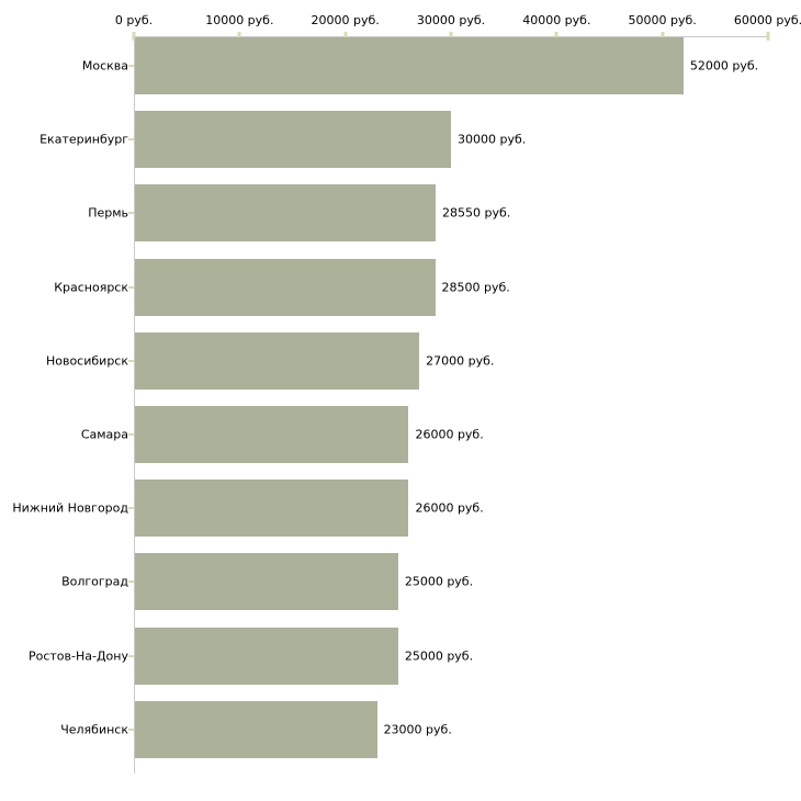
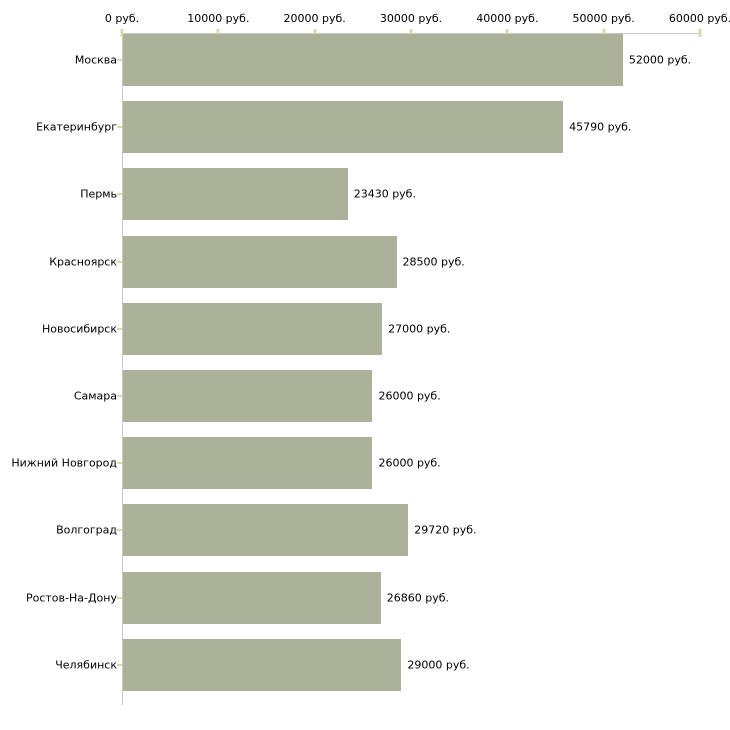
Екатеринбург: 30000 -> 45790
Пермь: 28550 -> 23430
Волгоград: 25000 -> 29720
Ростов-На-Дону: 25000 -> 26860
Челябинск: 23000 -> 29000
